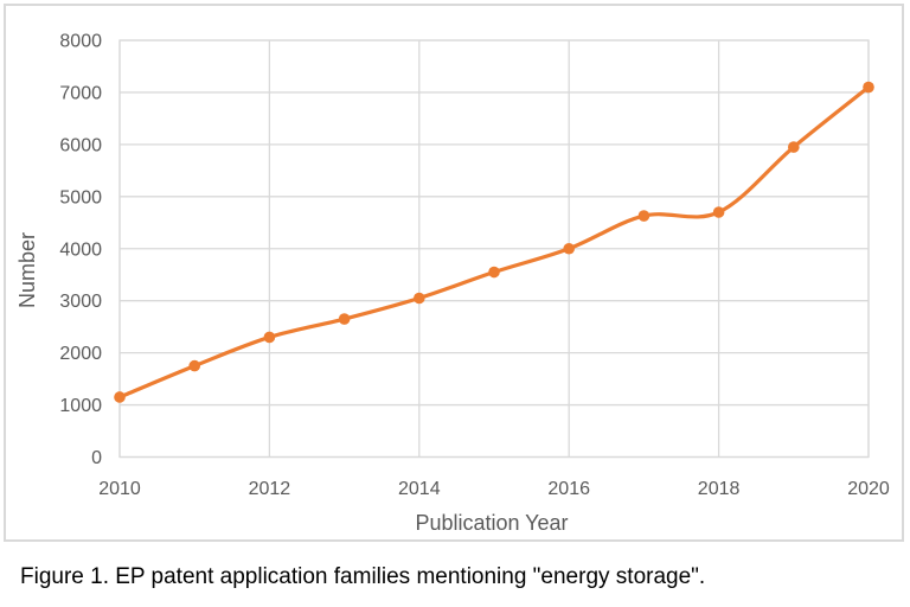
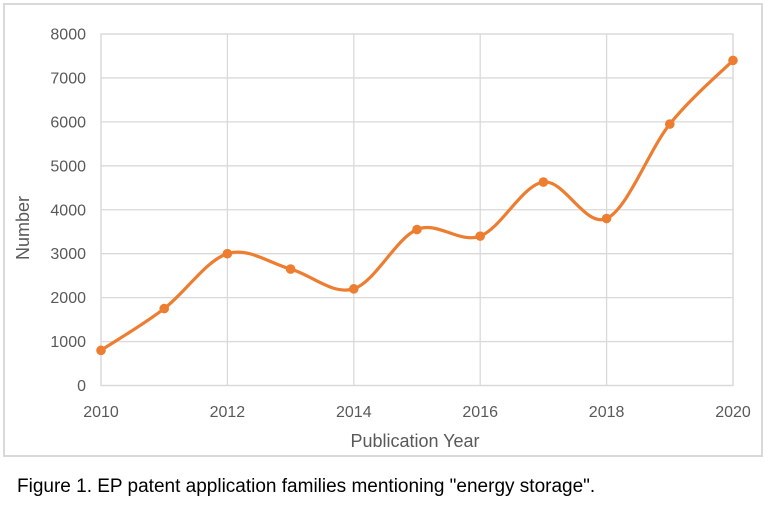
2010: 1200 -> 800
2012: 2300 -> 3000
2014: 3000 -> 2200
2016: 4000 -> 3400
2018: 4700 -> 3800
2020: 7100 -> 7400
